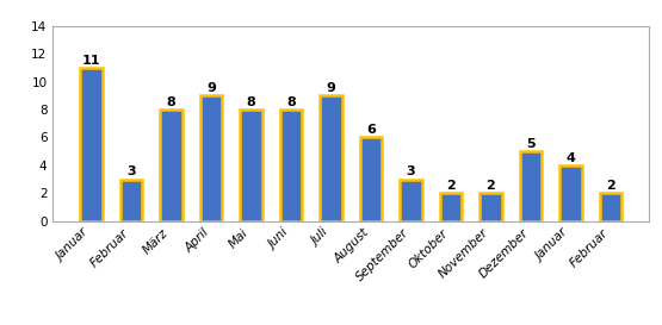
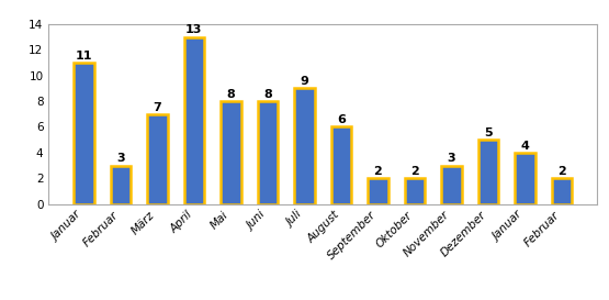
März: 8 -> 7
April: 9 -> 13
September: 3 -> 2
November: 2 -> 3
